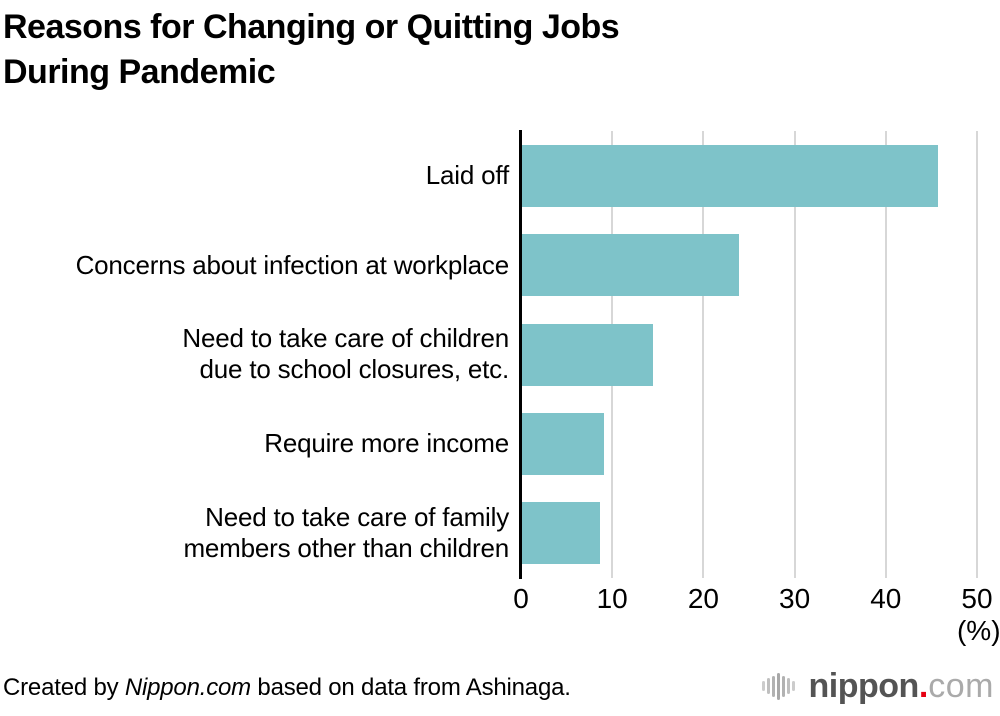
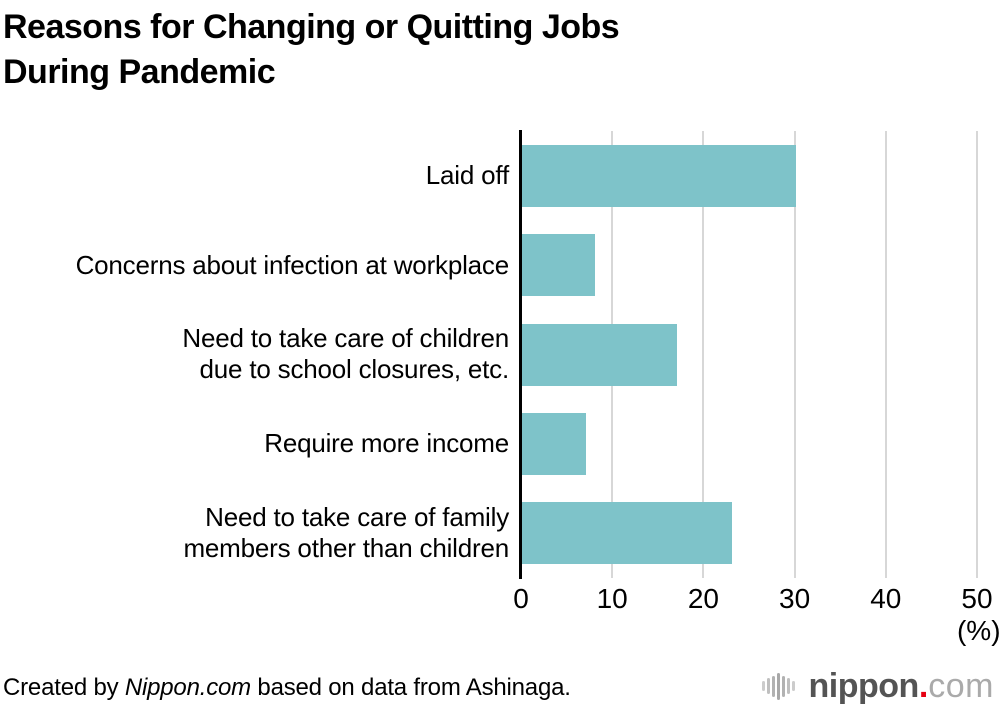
Laid off: 46 -> 30
Concerns about infection at workplace: 24 -> 8
Need to take care of children due to school closures, etc.: 14 -> 17
Require more income: 9 -> 7
Need to take care of family members other than children: 8 -> 23
